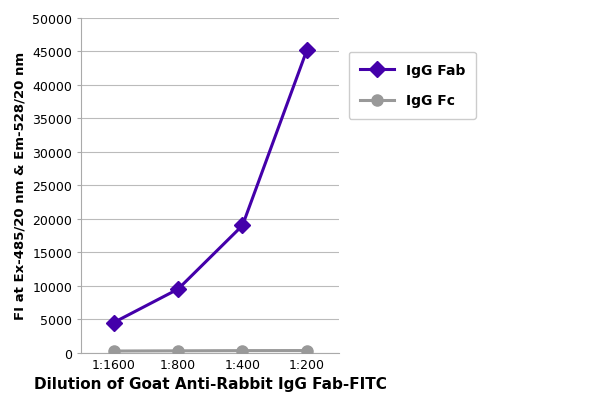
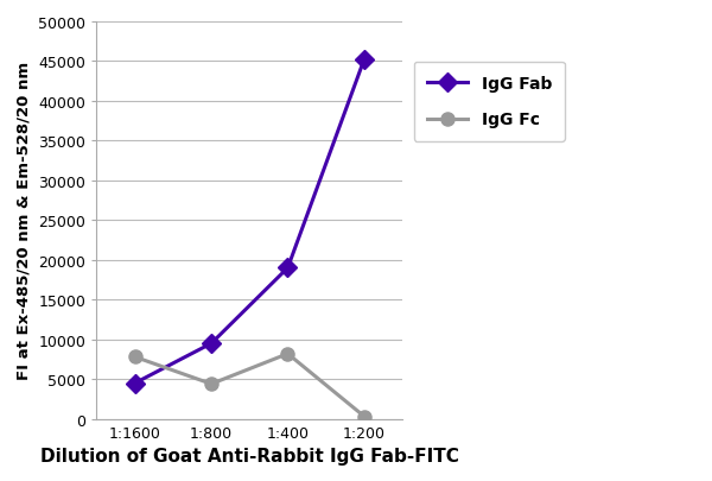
IgG Fc/1:1600: 200 -> 7800
IgG Fc/1:800: 300 -> 4400
IgG Fc/1:400: 300 -> 8200
